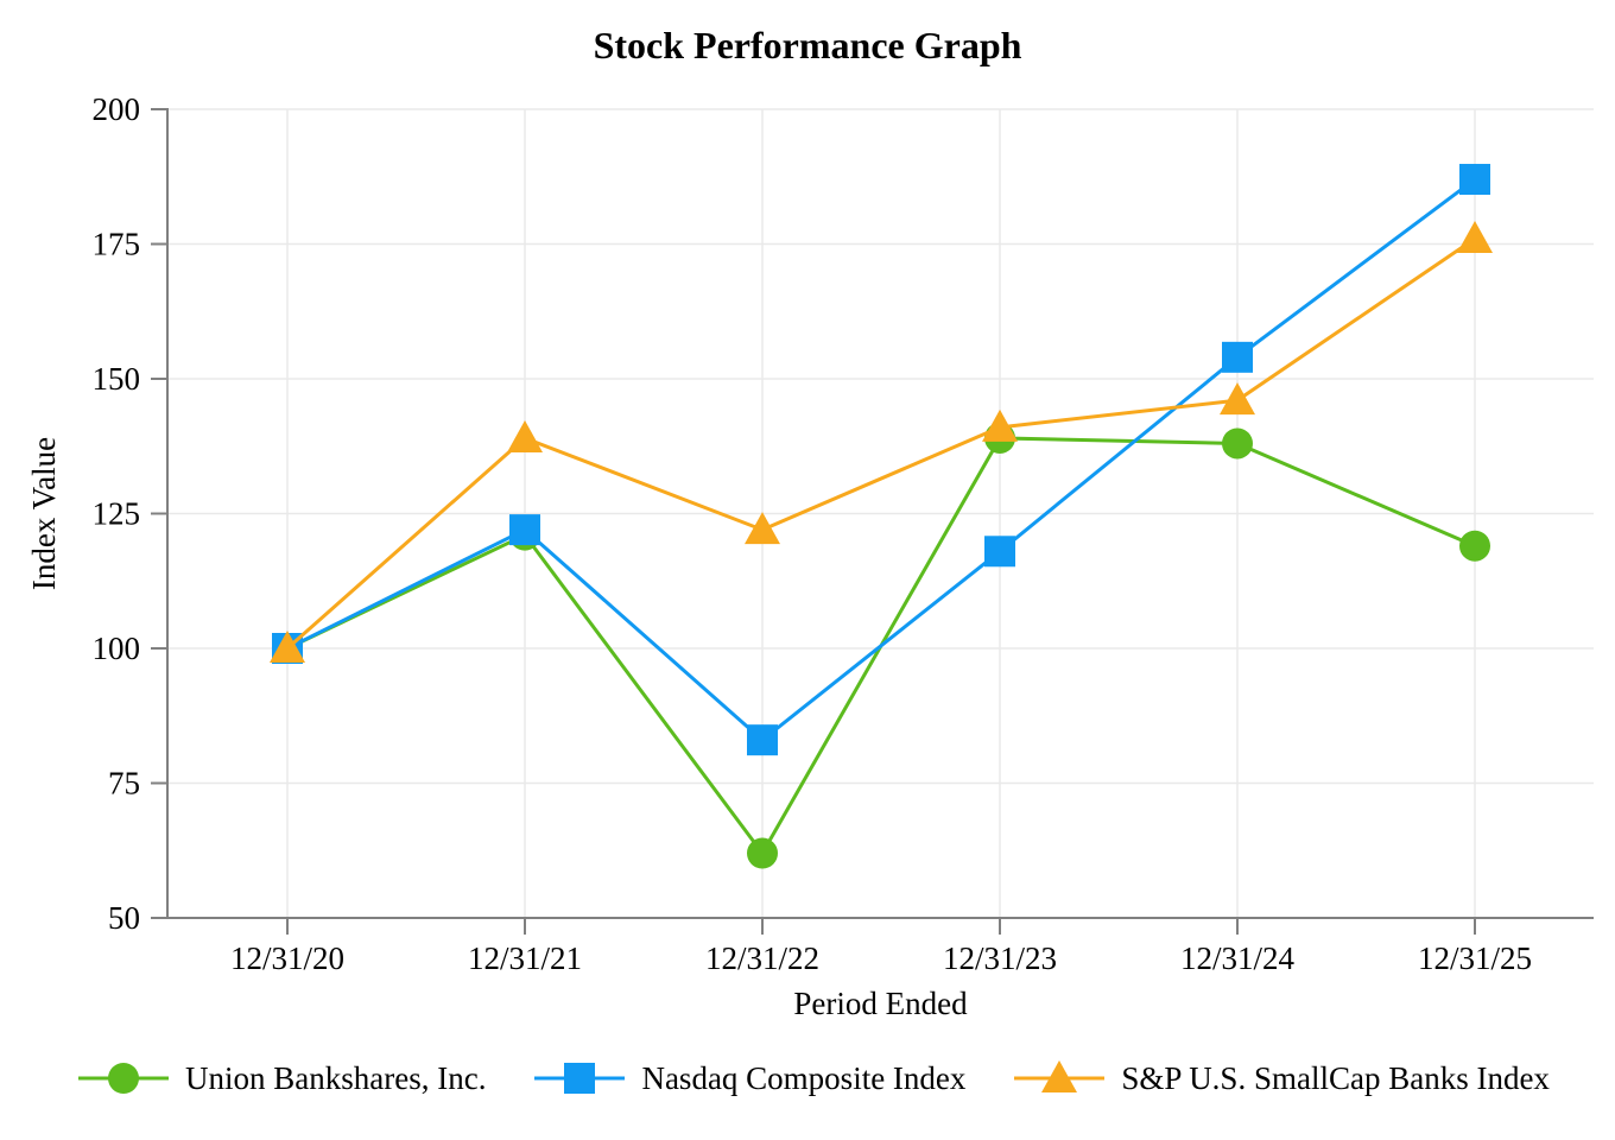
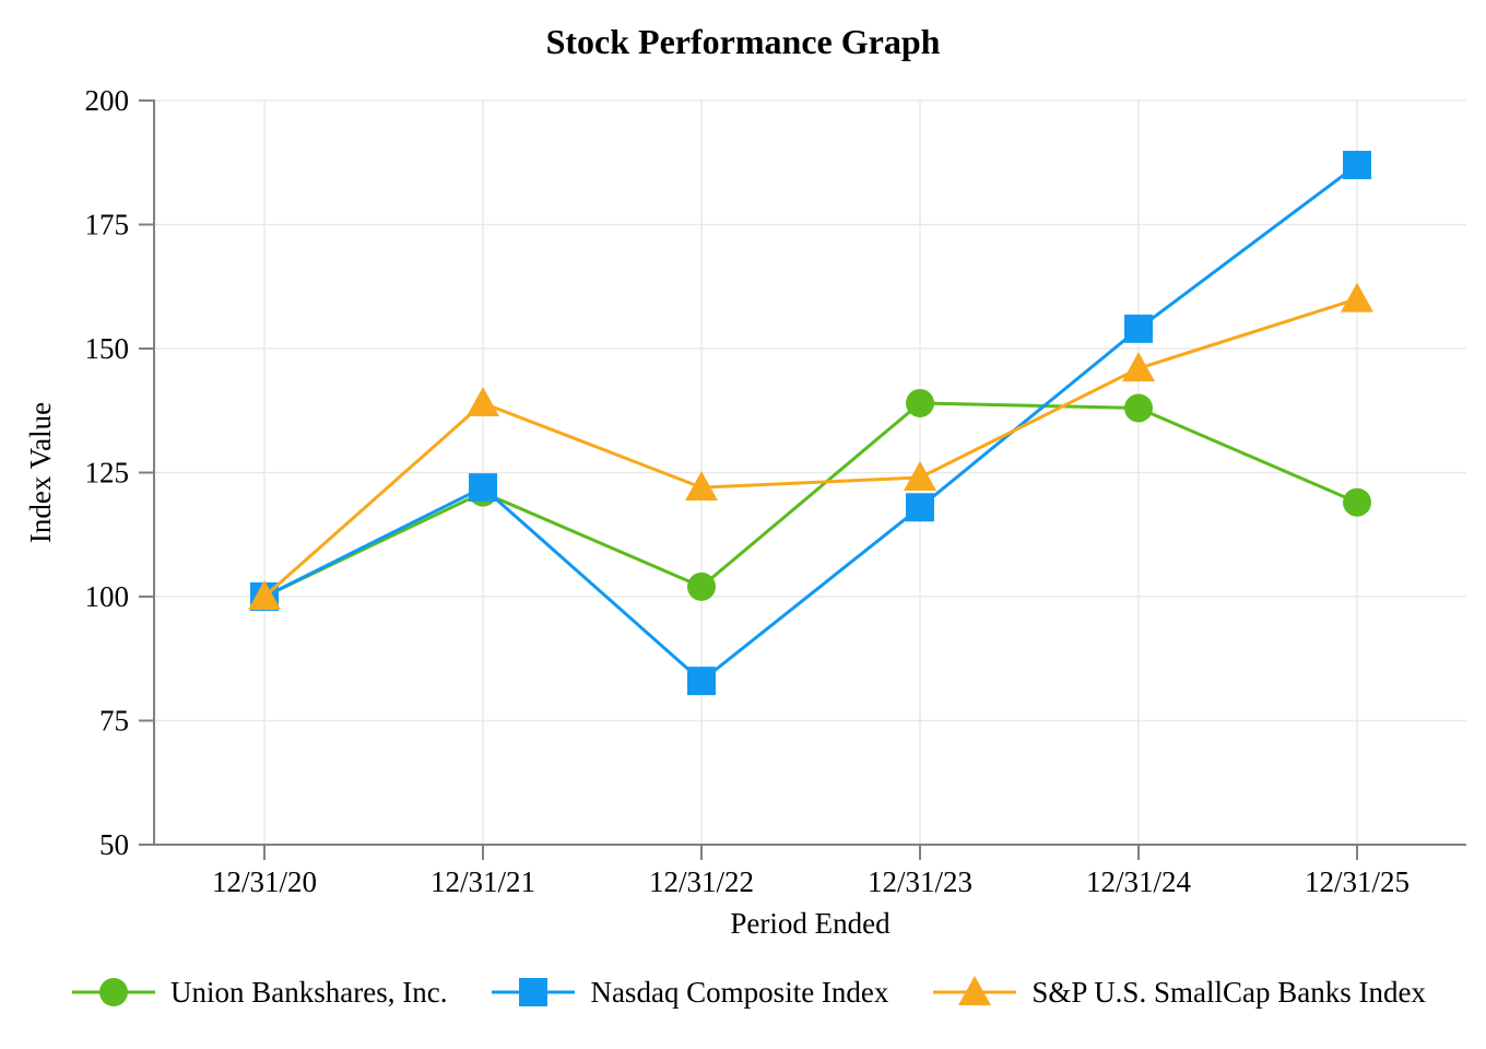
Union Bankshares, Inc./12/31/22: 62 -> 102
S&P U.S. SmallCap Banks Index/12/31/23: 141 -> 124
S&P U.S. SmallCap Banks Index/12/31/25: 176 -> 160
